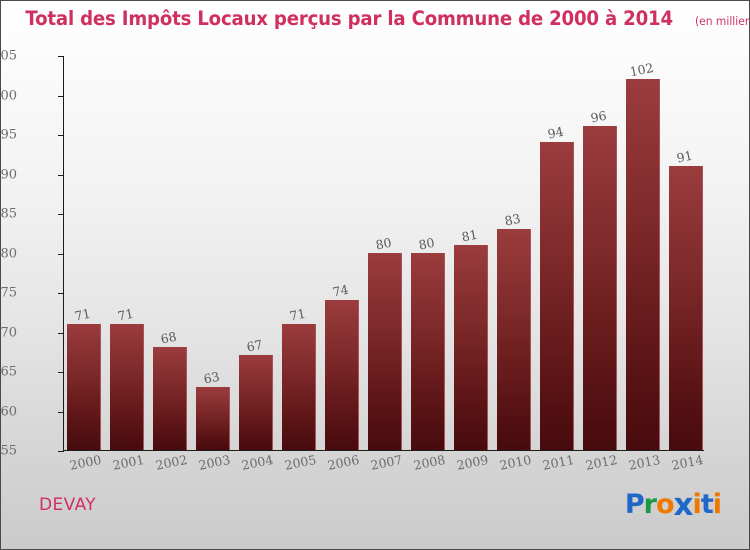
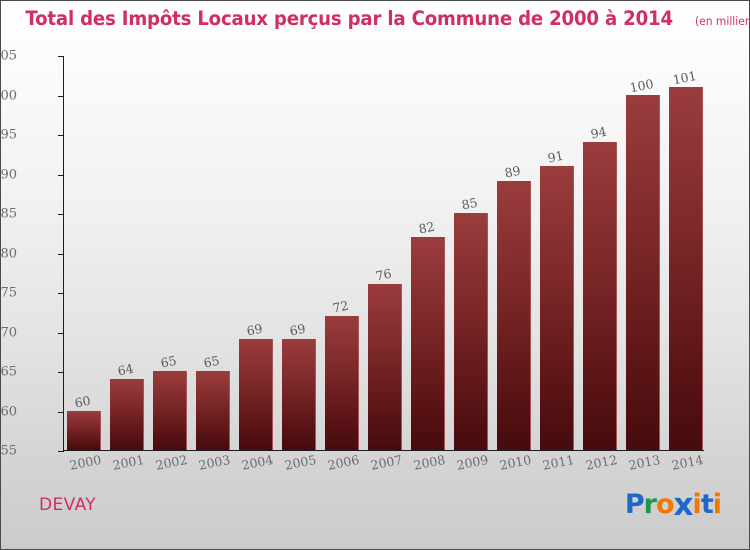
2000: 71 -> 60
2001: 71 -> 64
2002: 68 -> 65
2003: 63 -> 65
2004: 67 -> 69
2005: 71 -> 69
2006: 74 -> 72
2007: 80 -> 76
2008: 80 -> 82
2009: 81 -> 85
2010: 83 -> 89
2011: 94 -> 91
2012: 96 -> 94
2013: 102 -> 100
2014: 91 -> 101
